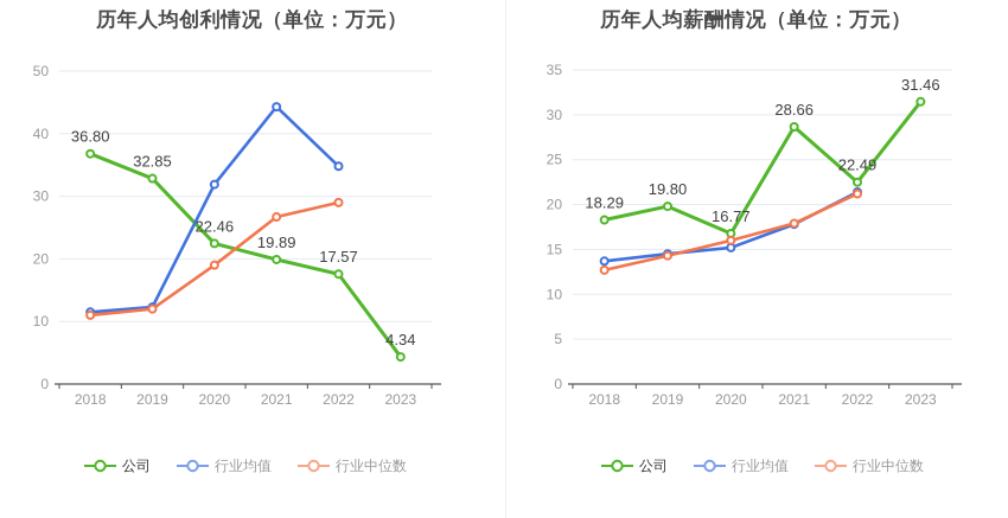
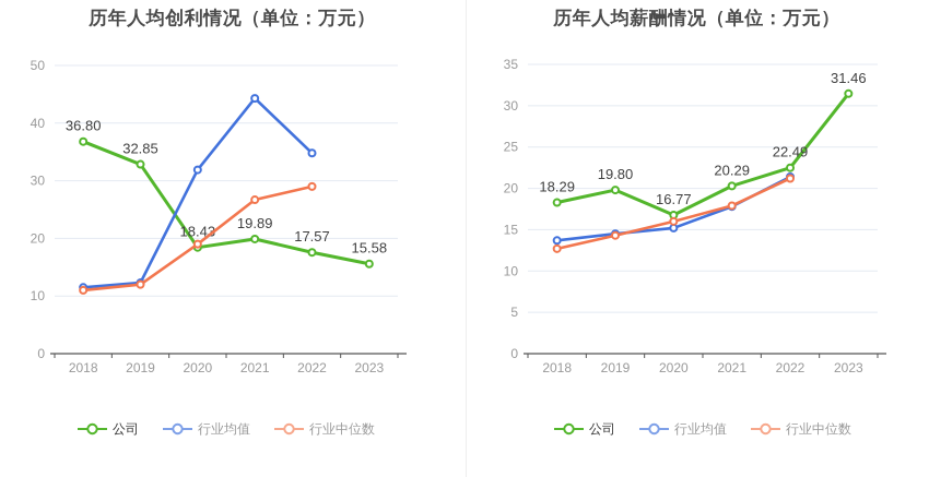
历年人均创利情况（单位：万元）/公司/2020: 22.46 -> 18.43
历年人均创利情况（单位：万元）/公司/2023: 4.34 -> 15.58
历年人均薪酬情况（单位：万元）/公司/2021: 28.66 -> 20.29
